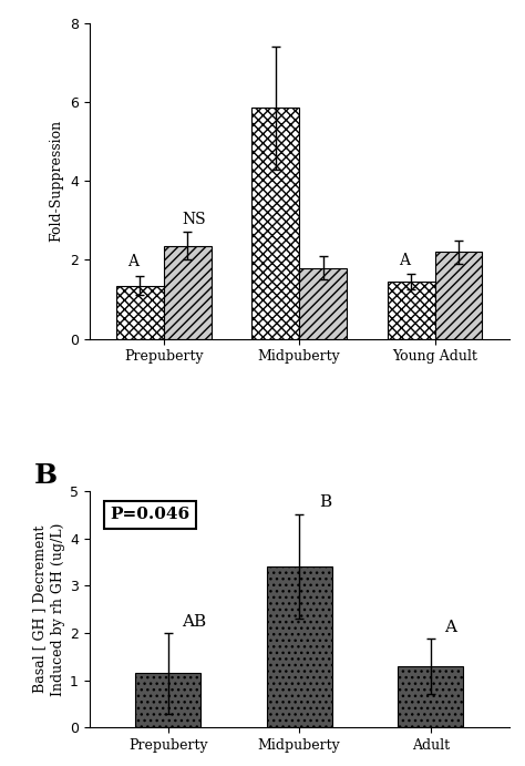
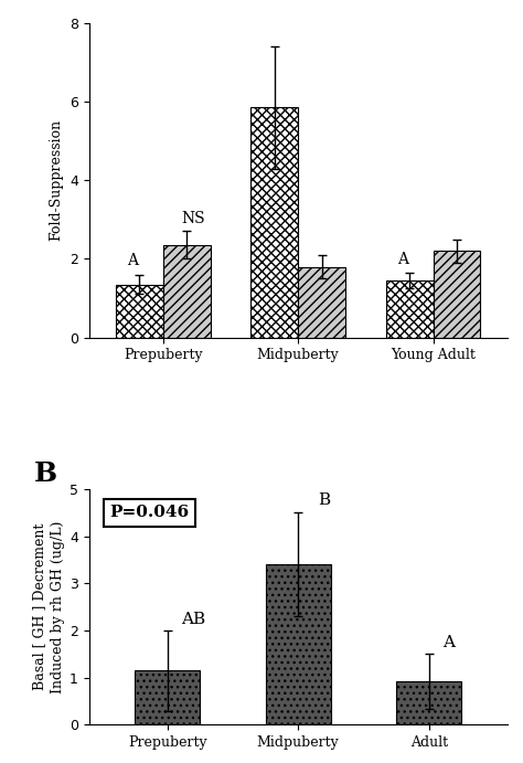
Adult: 1.30 -> 0.92
